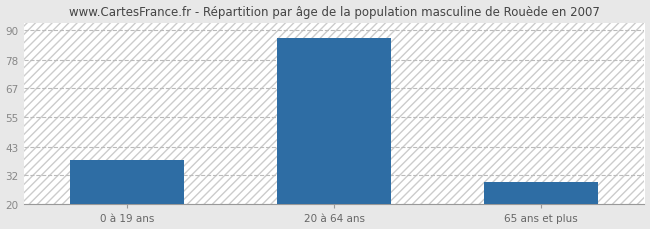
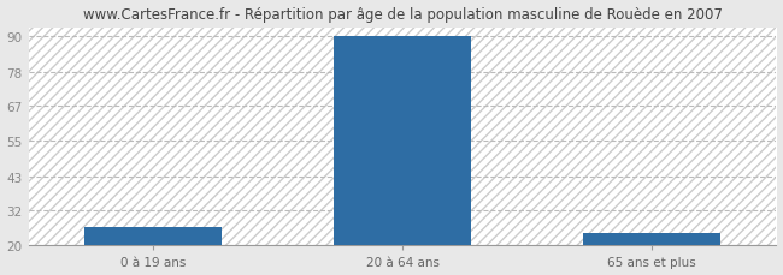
0 à 19 ans: 38 -> 26
20 à 64 ans: 87 -> 90
65 ans et plus: 29 -> 24
